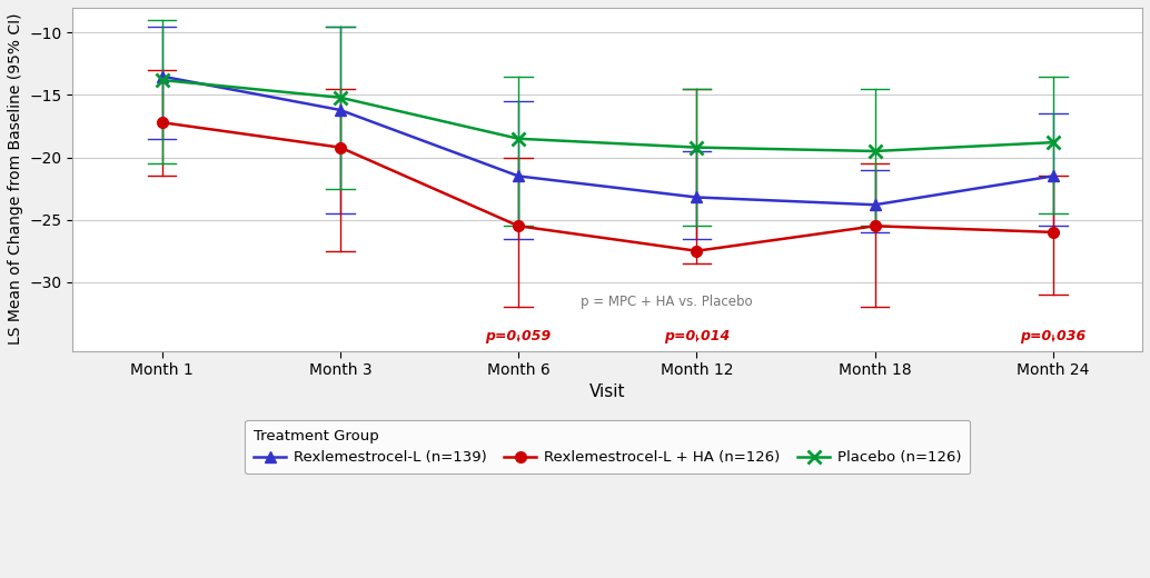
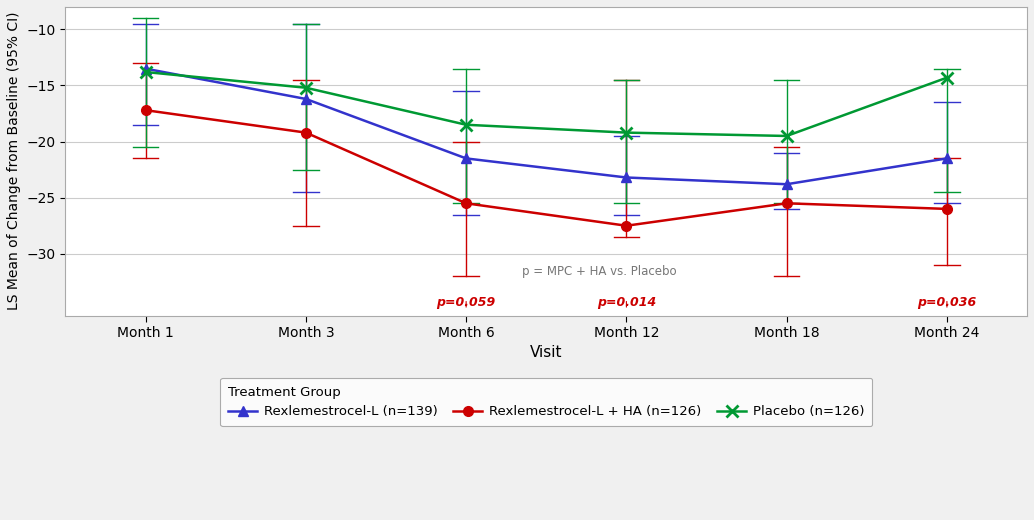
Placebo (n=126)/Month 24: -18.8 -> -14.3
